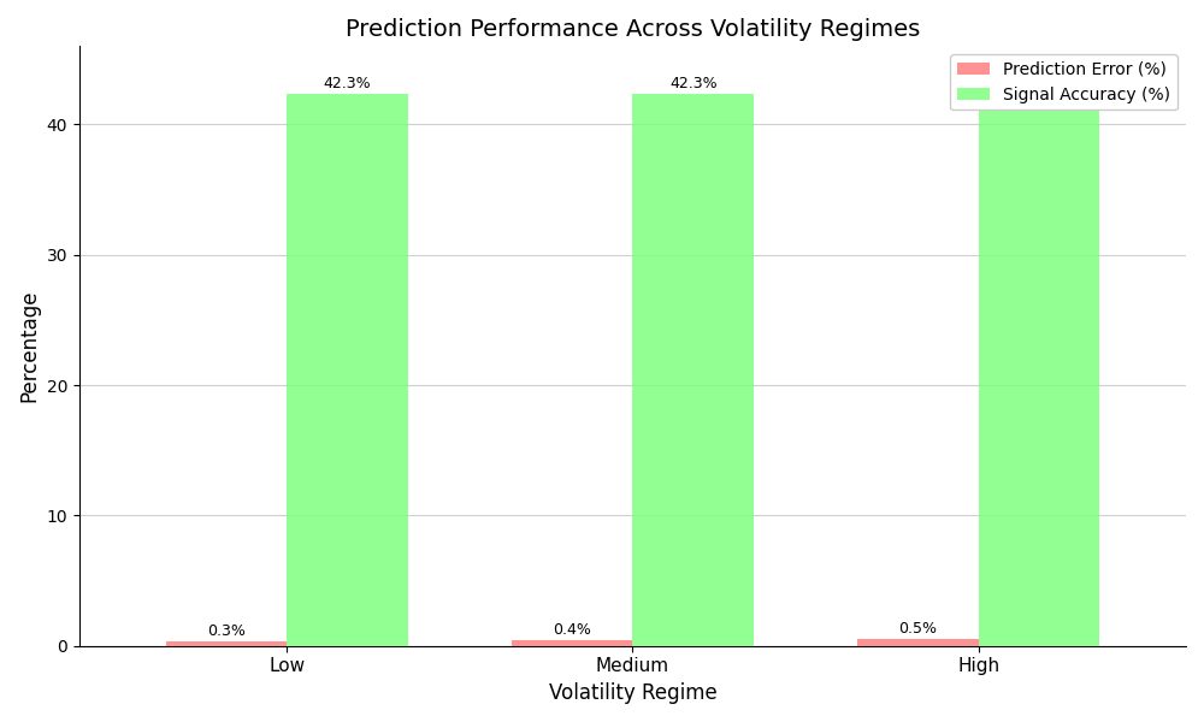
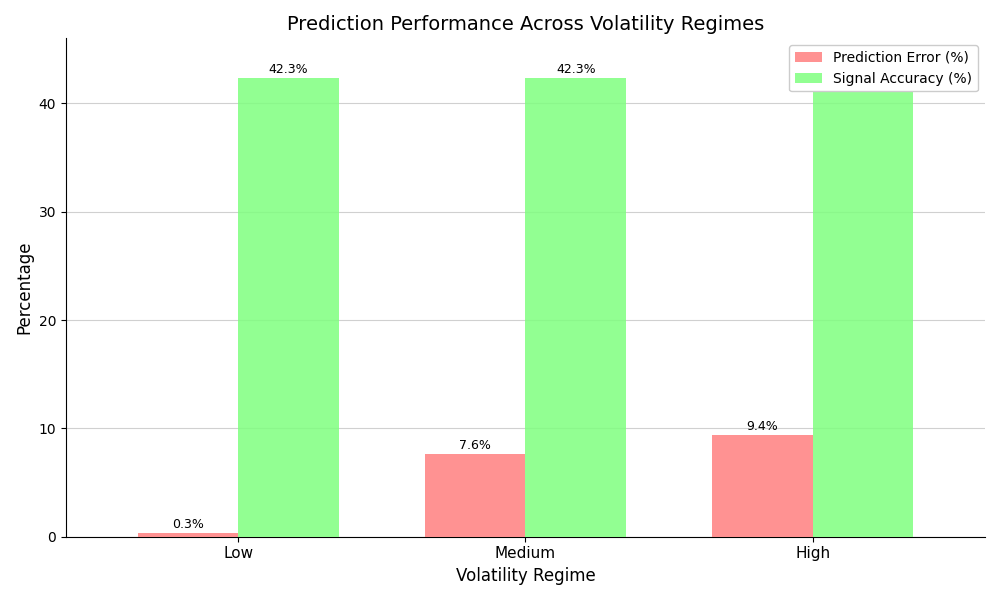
Prediction Error (%)/Medium: 0.4% -> 7.6%
Prediction Error (%)/High: 0.5% -> 9.4%
